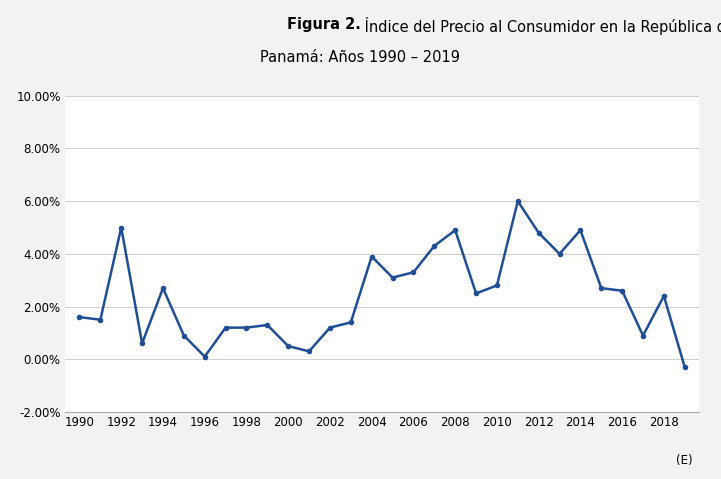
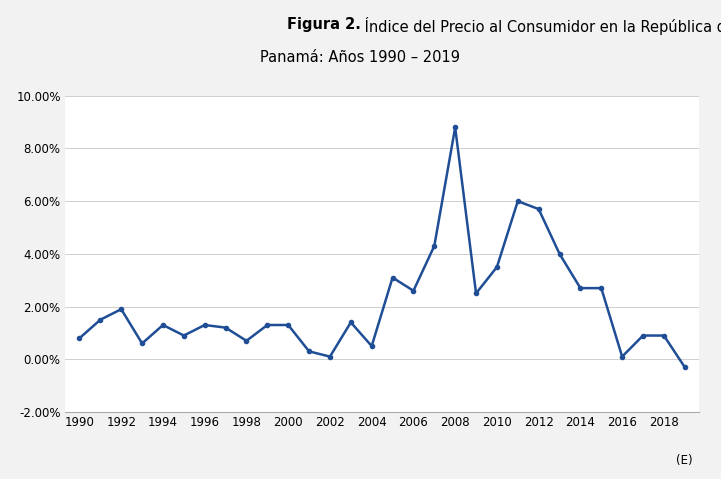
1990: 1.6% -> 0.8%
1992: 5.0% -> 1.9%
1994: 2.7% -> 1.3%
1996: 0.1% -> 1.3%
1998: 1.2% -> 0.7%
2000: 0.5% -> 1.3%
2002: 1.2% -> 0.1%
2004: 3.9% -> 0.5%
2006: 3.3% -> 2.6%
2008: 4.9% -> 8.8%
2010: 2.8% -> 3.5%
2012: 4.8% -> 5.7%
2014: 4.9% -> 2.7%
2016: 2.6% -> 0.1%
2018: 2.4% -> 0.9%
